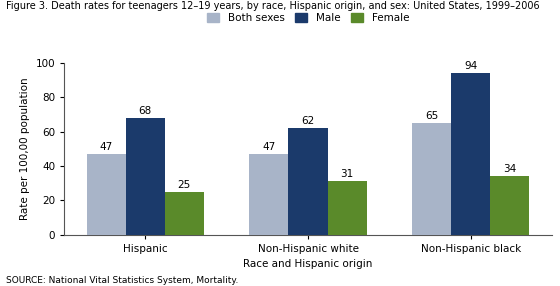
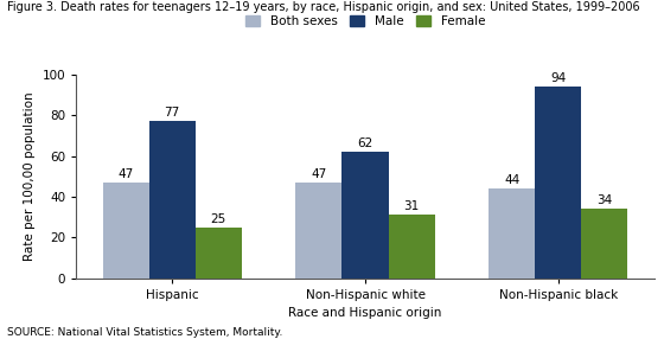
Male/Hispanic: 68 -> 77
Both sexes/Non-Hispanic black: 65 -> 44
